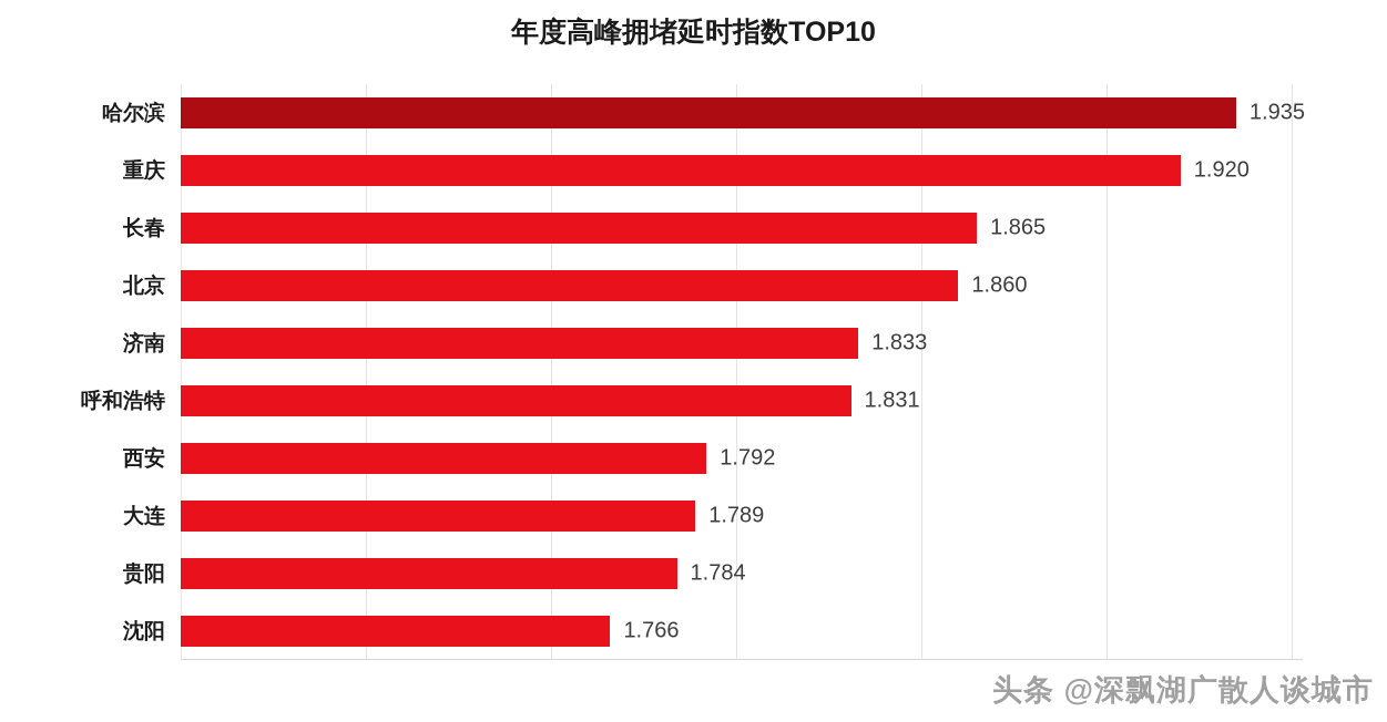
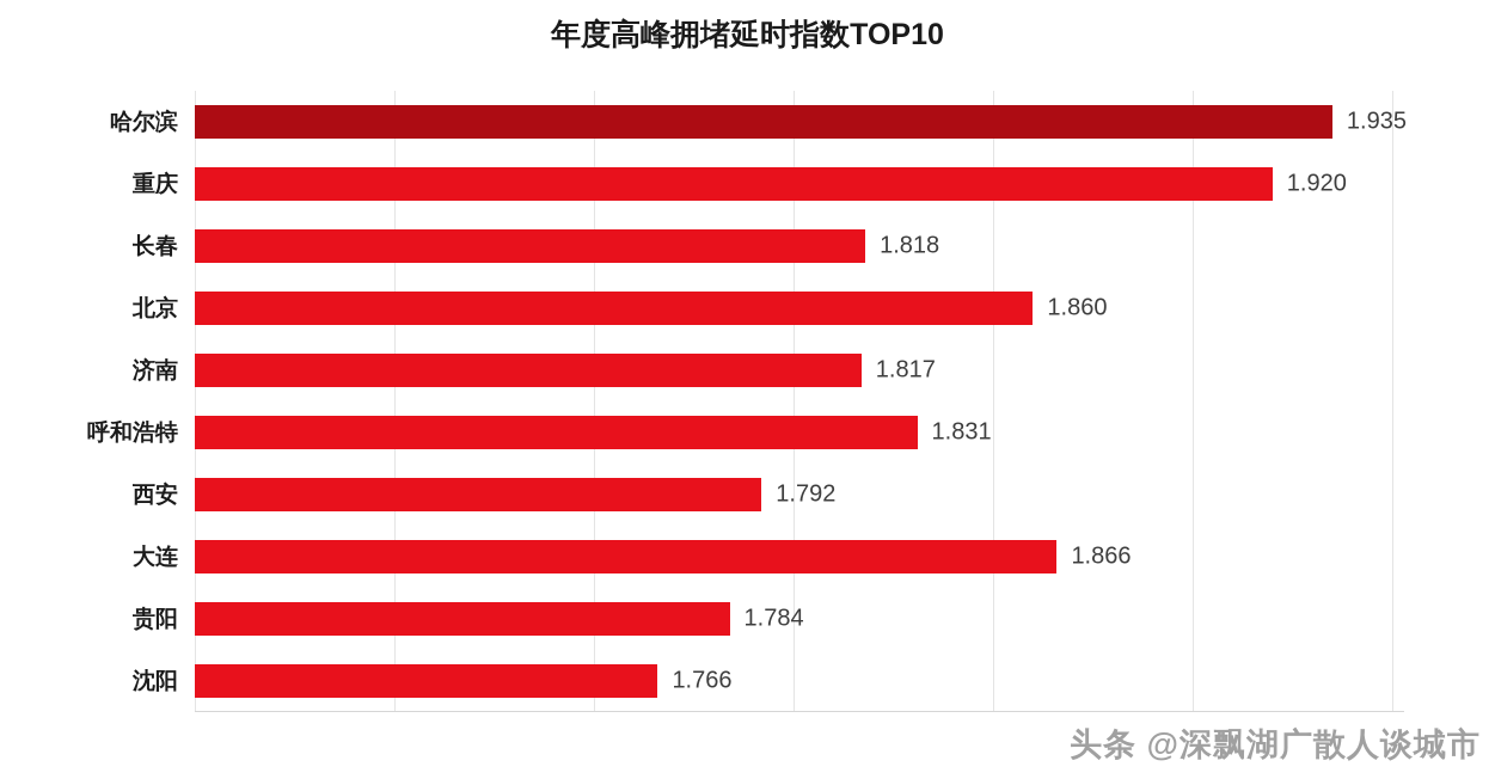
长春: 1.865 -> 1.818
济南: 1.833 -> 1.817
大连: 1.789 -> 1.866
